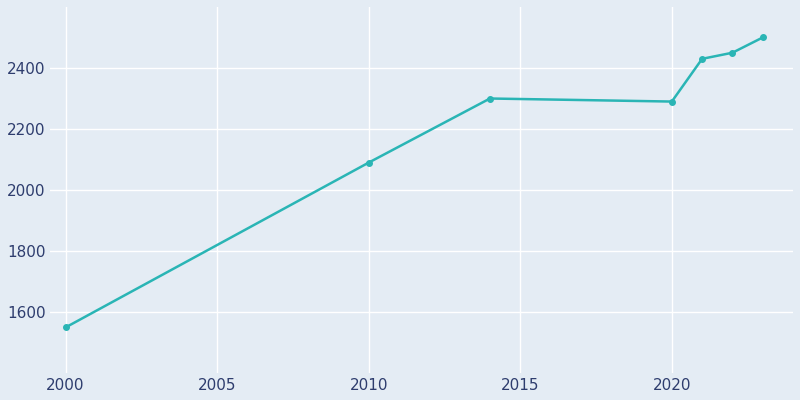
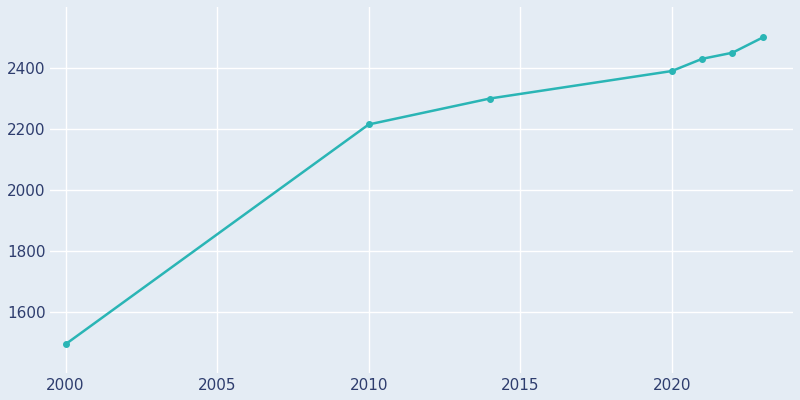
2000: 1550 -> 1495
2010: 2090 -> 2215
2020: 2290 -> 2390
